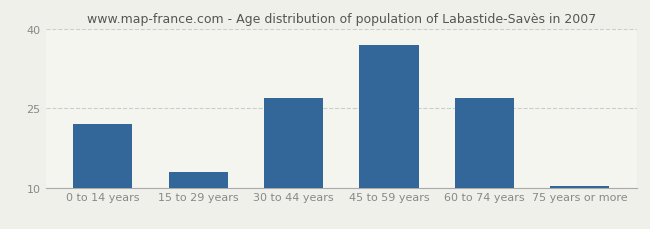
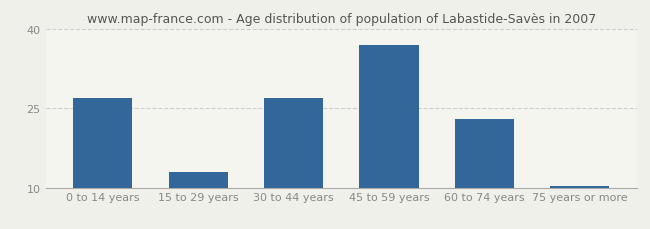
0 to 14 years: 22.0 -> 27.0
60 to 74 years: 27.0 -> 23.0
